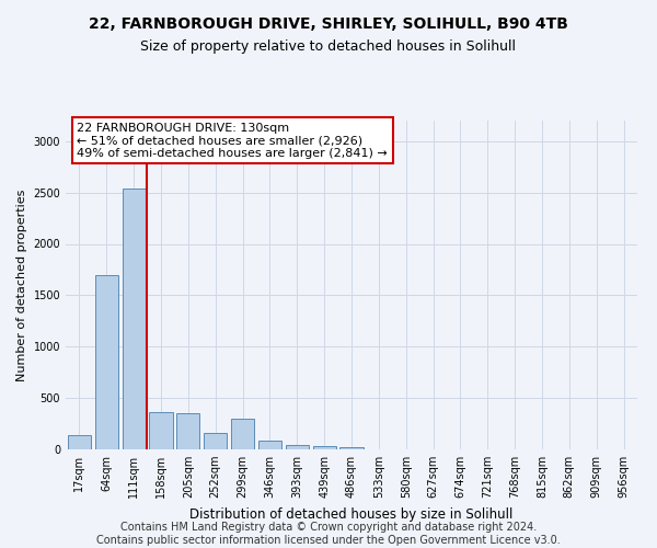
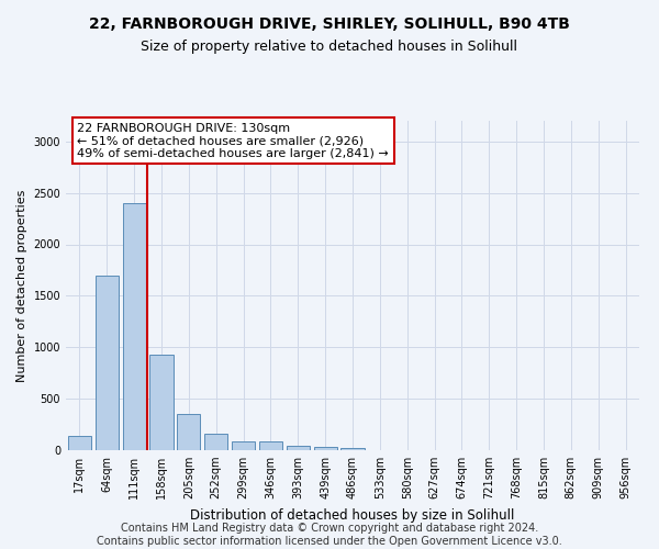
111sqm: 2540 -> 2400
158sqm: 360 -> 930
299sqm: 300 -> 90
